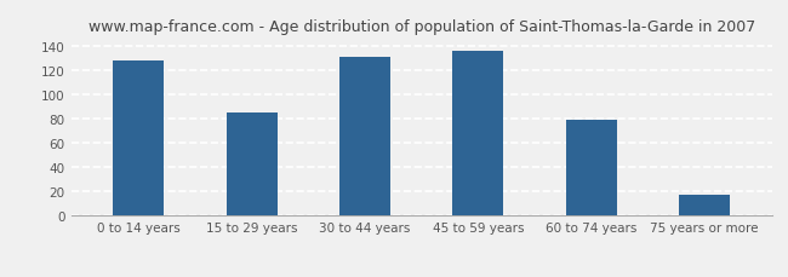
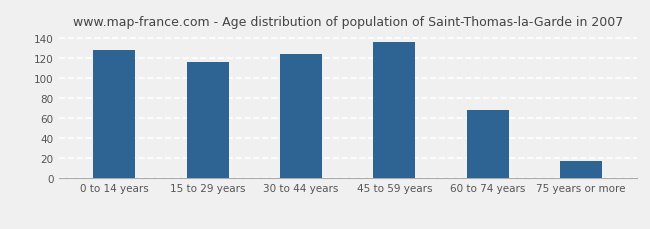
15 to 29 years: 85 -> 116
30 to 44 years: 131 -> 124
60 to 74 years: 79 -> 68
